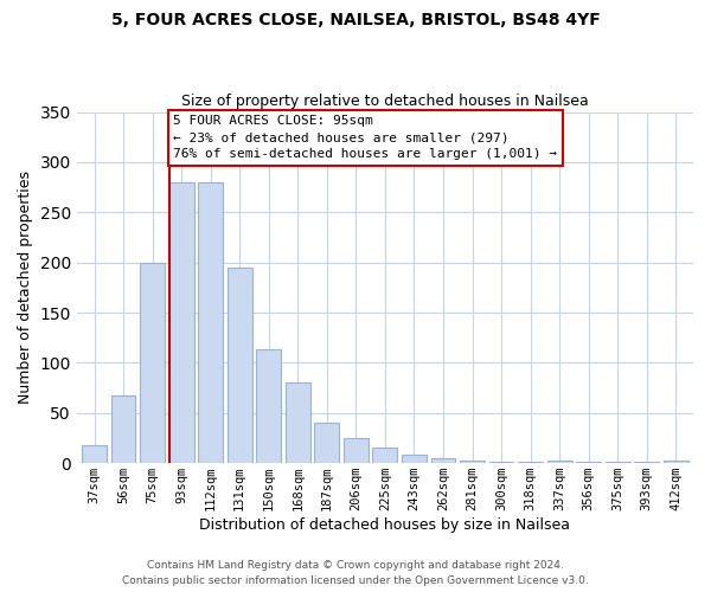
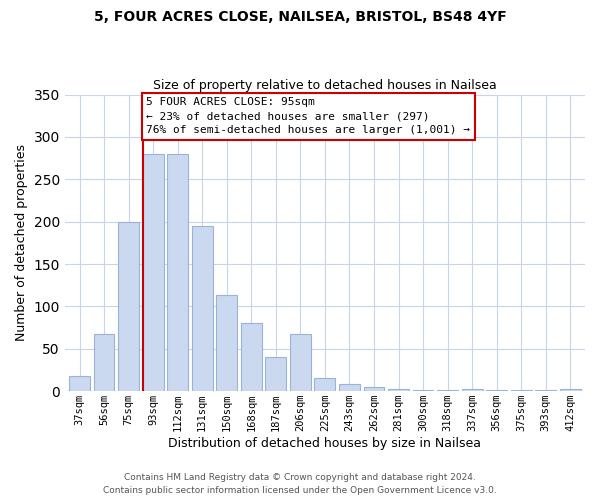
206sqm: 25 -> 68
